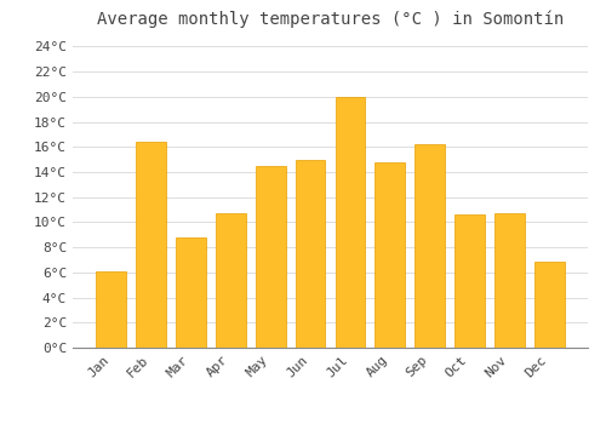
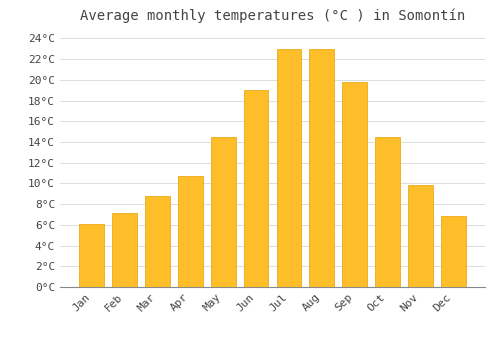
Feb: 16.4°C -> 7.1°C
Jun: 15.0°C -> 19.0°C
Jul: 20.0°C -> 23.0°C
Aug: 14.8°C -> 23.0°C
Sep: 16.2°C -> 19.8°C
Oct: 10.6°C -> 14.5°C
Nov: 10.7°C -> 9.8°C
